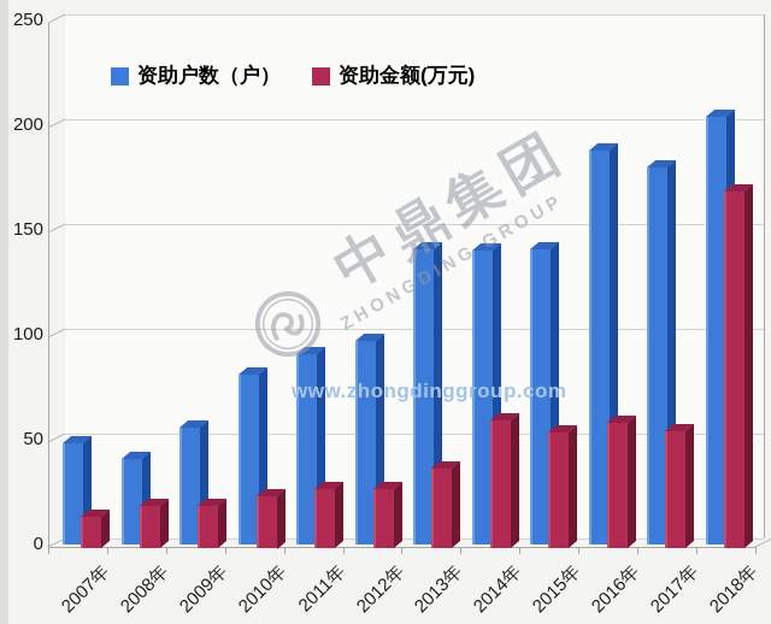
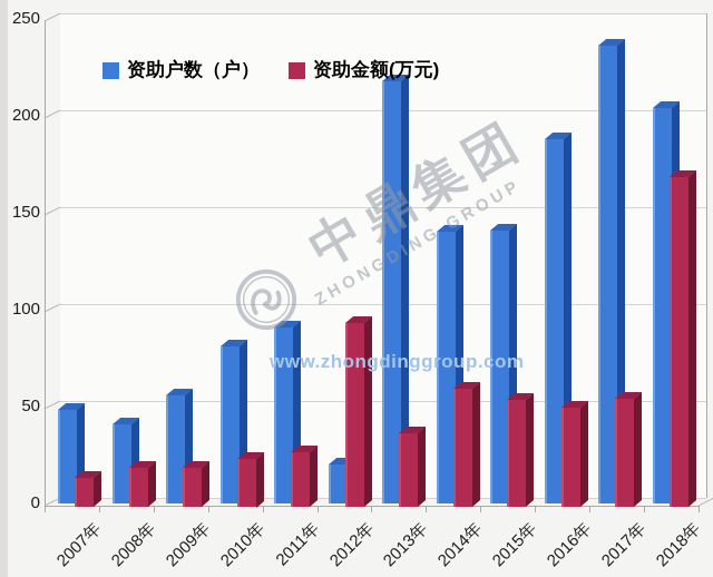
资助户数（户）/2012年: 97 -> 20
资助金额(万元)/2012年: 28 -> 95
资助户数（户）/2013年: 141 -> 218
资助金额(万元)/2016年: 60 -> 51
资助户数（户）/2017年: 180 -> 236
